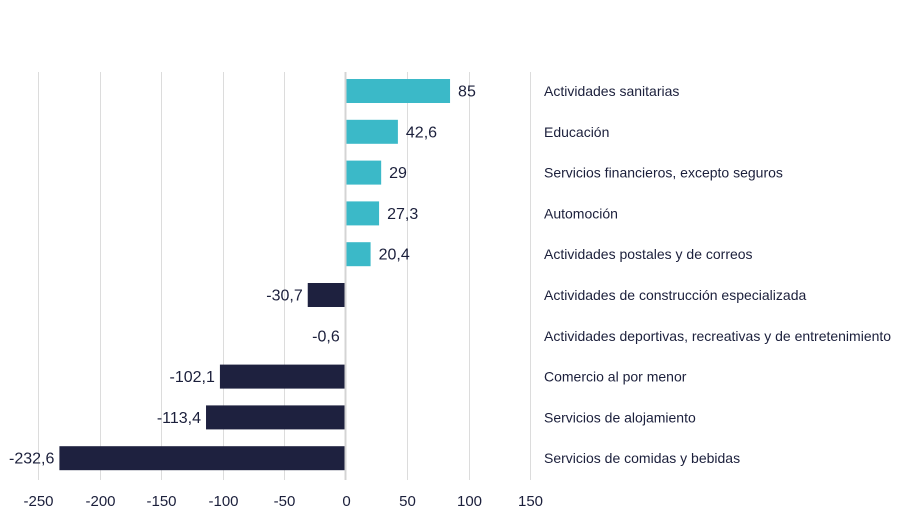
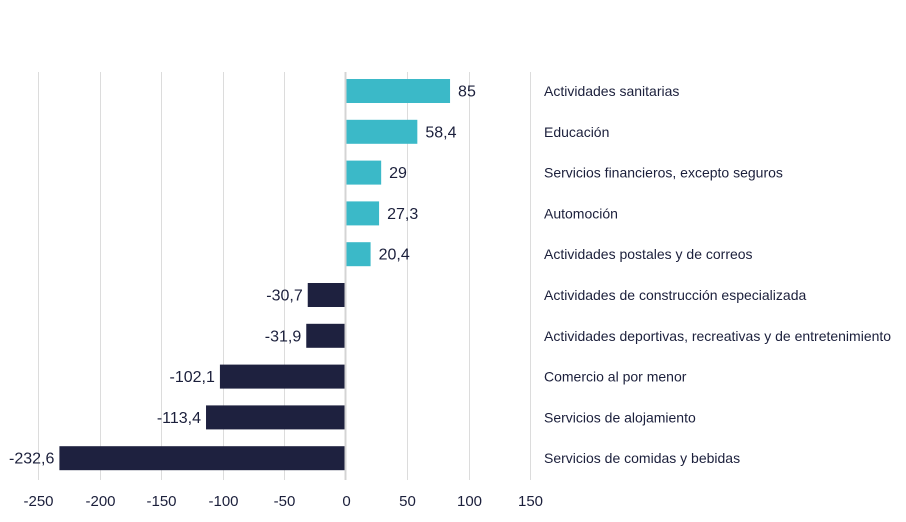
Educación: 42,6 -> 58,4
Actividades deportivas, recreativas y de entretenimiento: -0,6 -> -31,9
